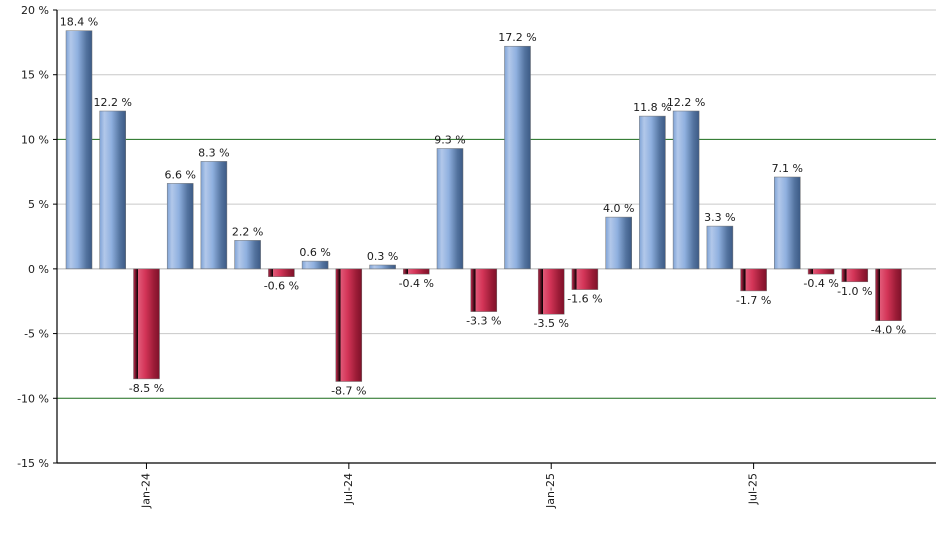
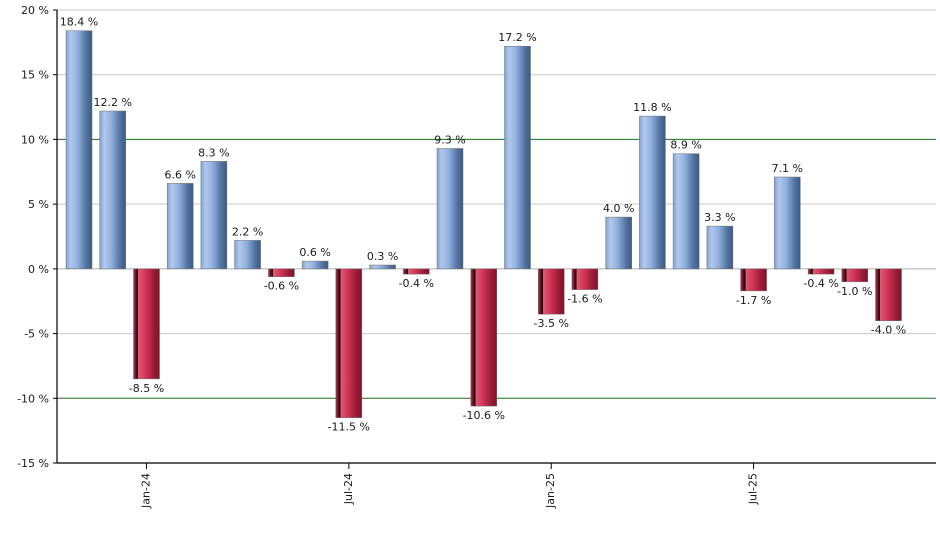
Jul-24: -8.7 -> -11.5
Jan-25: -3.3 -> -10.6
Jul-25: 12.2 -> 8.9
